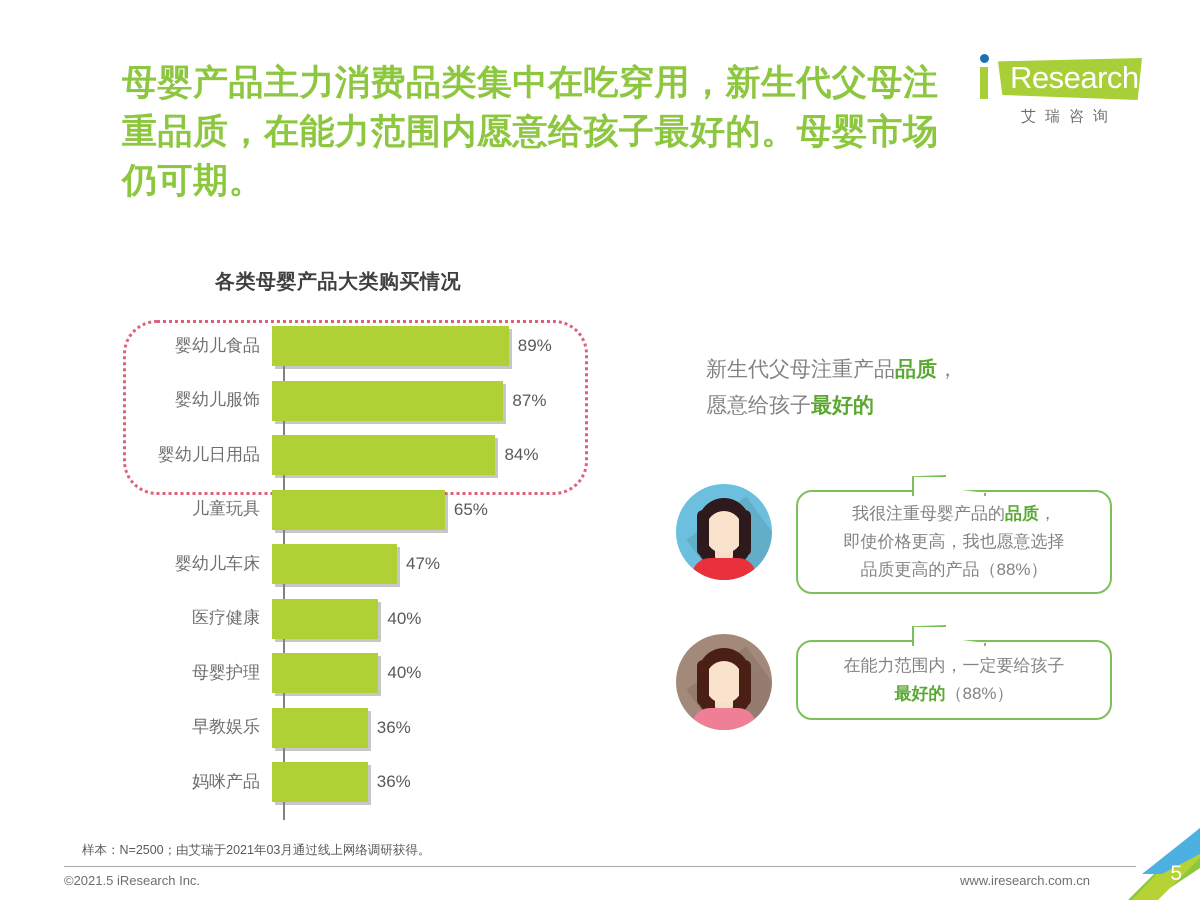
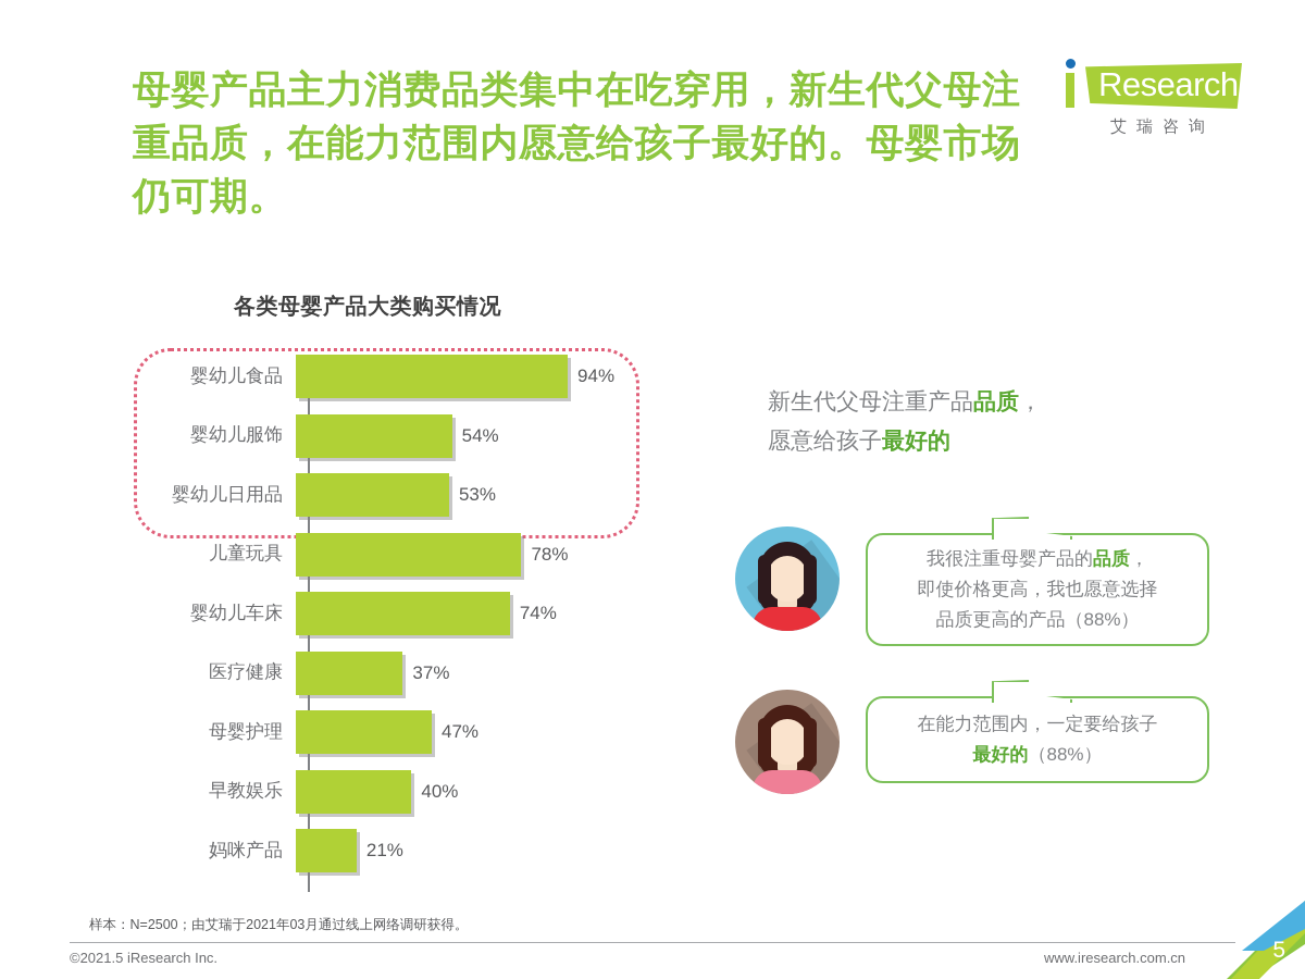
婴幼儿食品: 89% -> 94%
婴幼儿服饰: 87% -> 54%
婴幼儿日用品: 84% -> 53%
儿童玩具: 65% -> 78%
婴幼儿车床: 47% -> 74%
医疗健康: 40% -> 37%
母婴护理: 40% -> 47%
早教娱乐: 36% -> 40%
妈咪产品: 36% -> 21%
